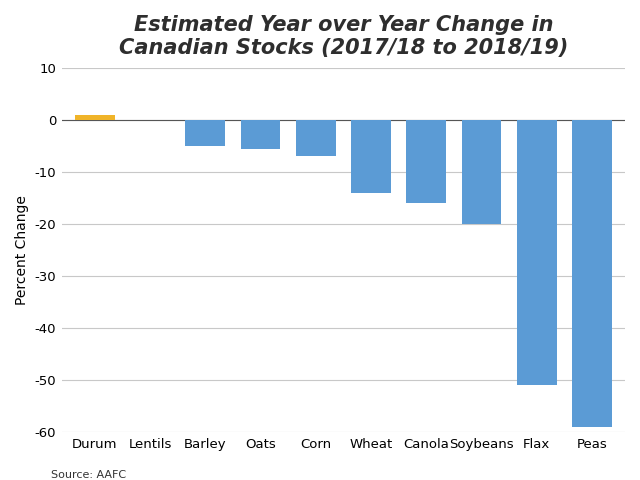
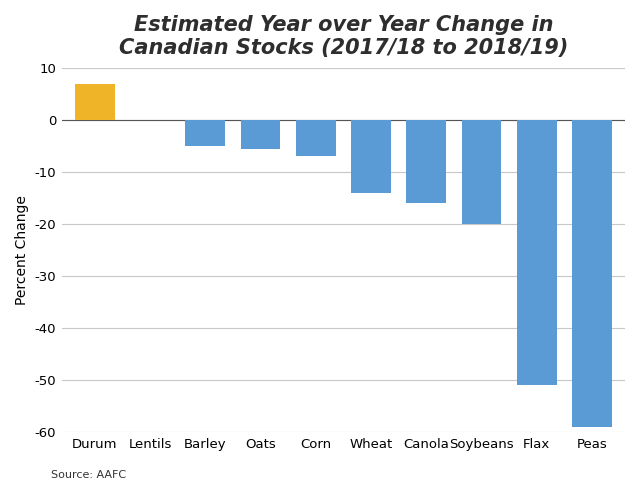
Durum: 1.0 -> 7.0
